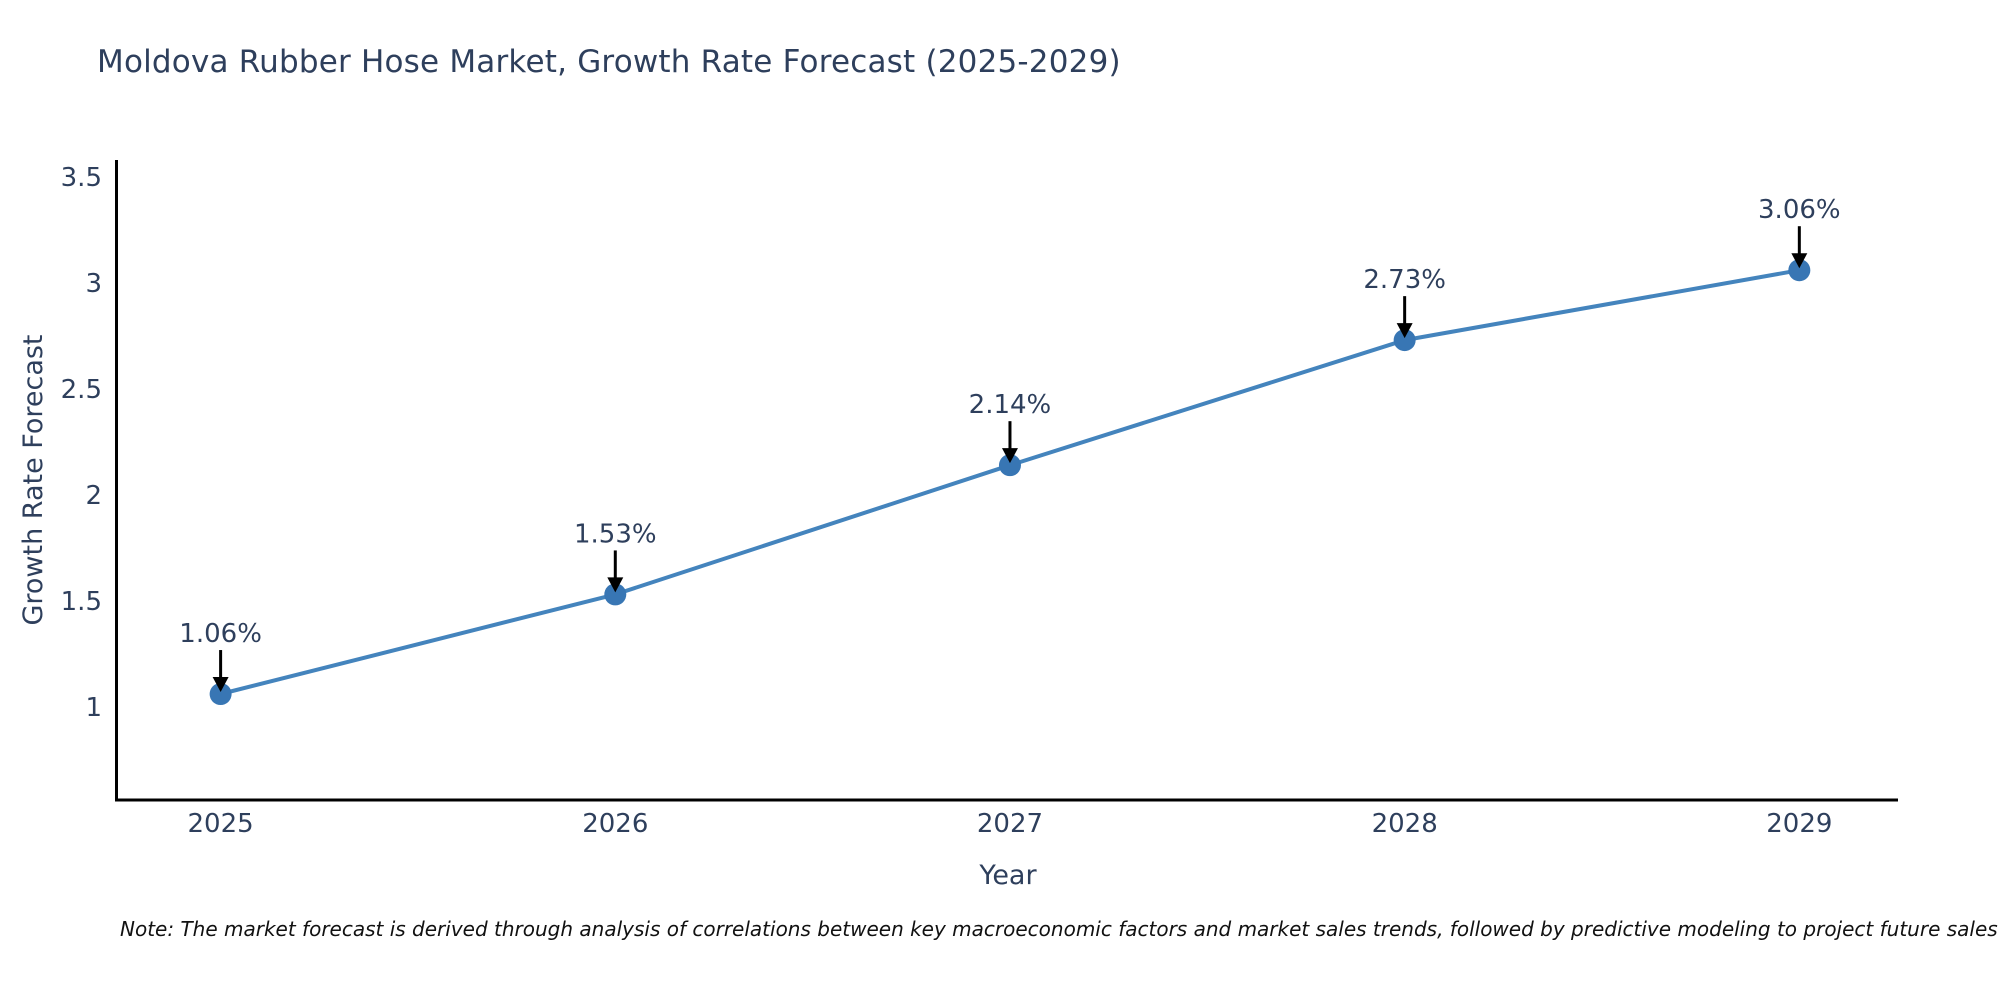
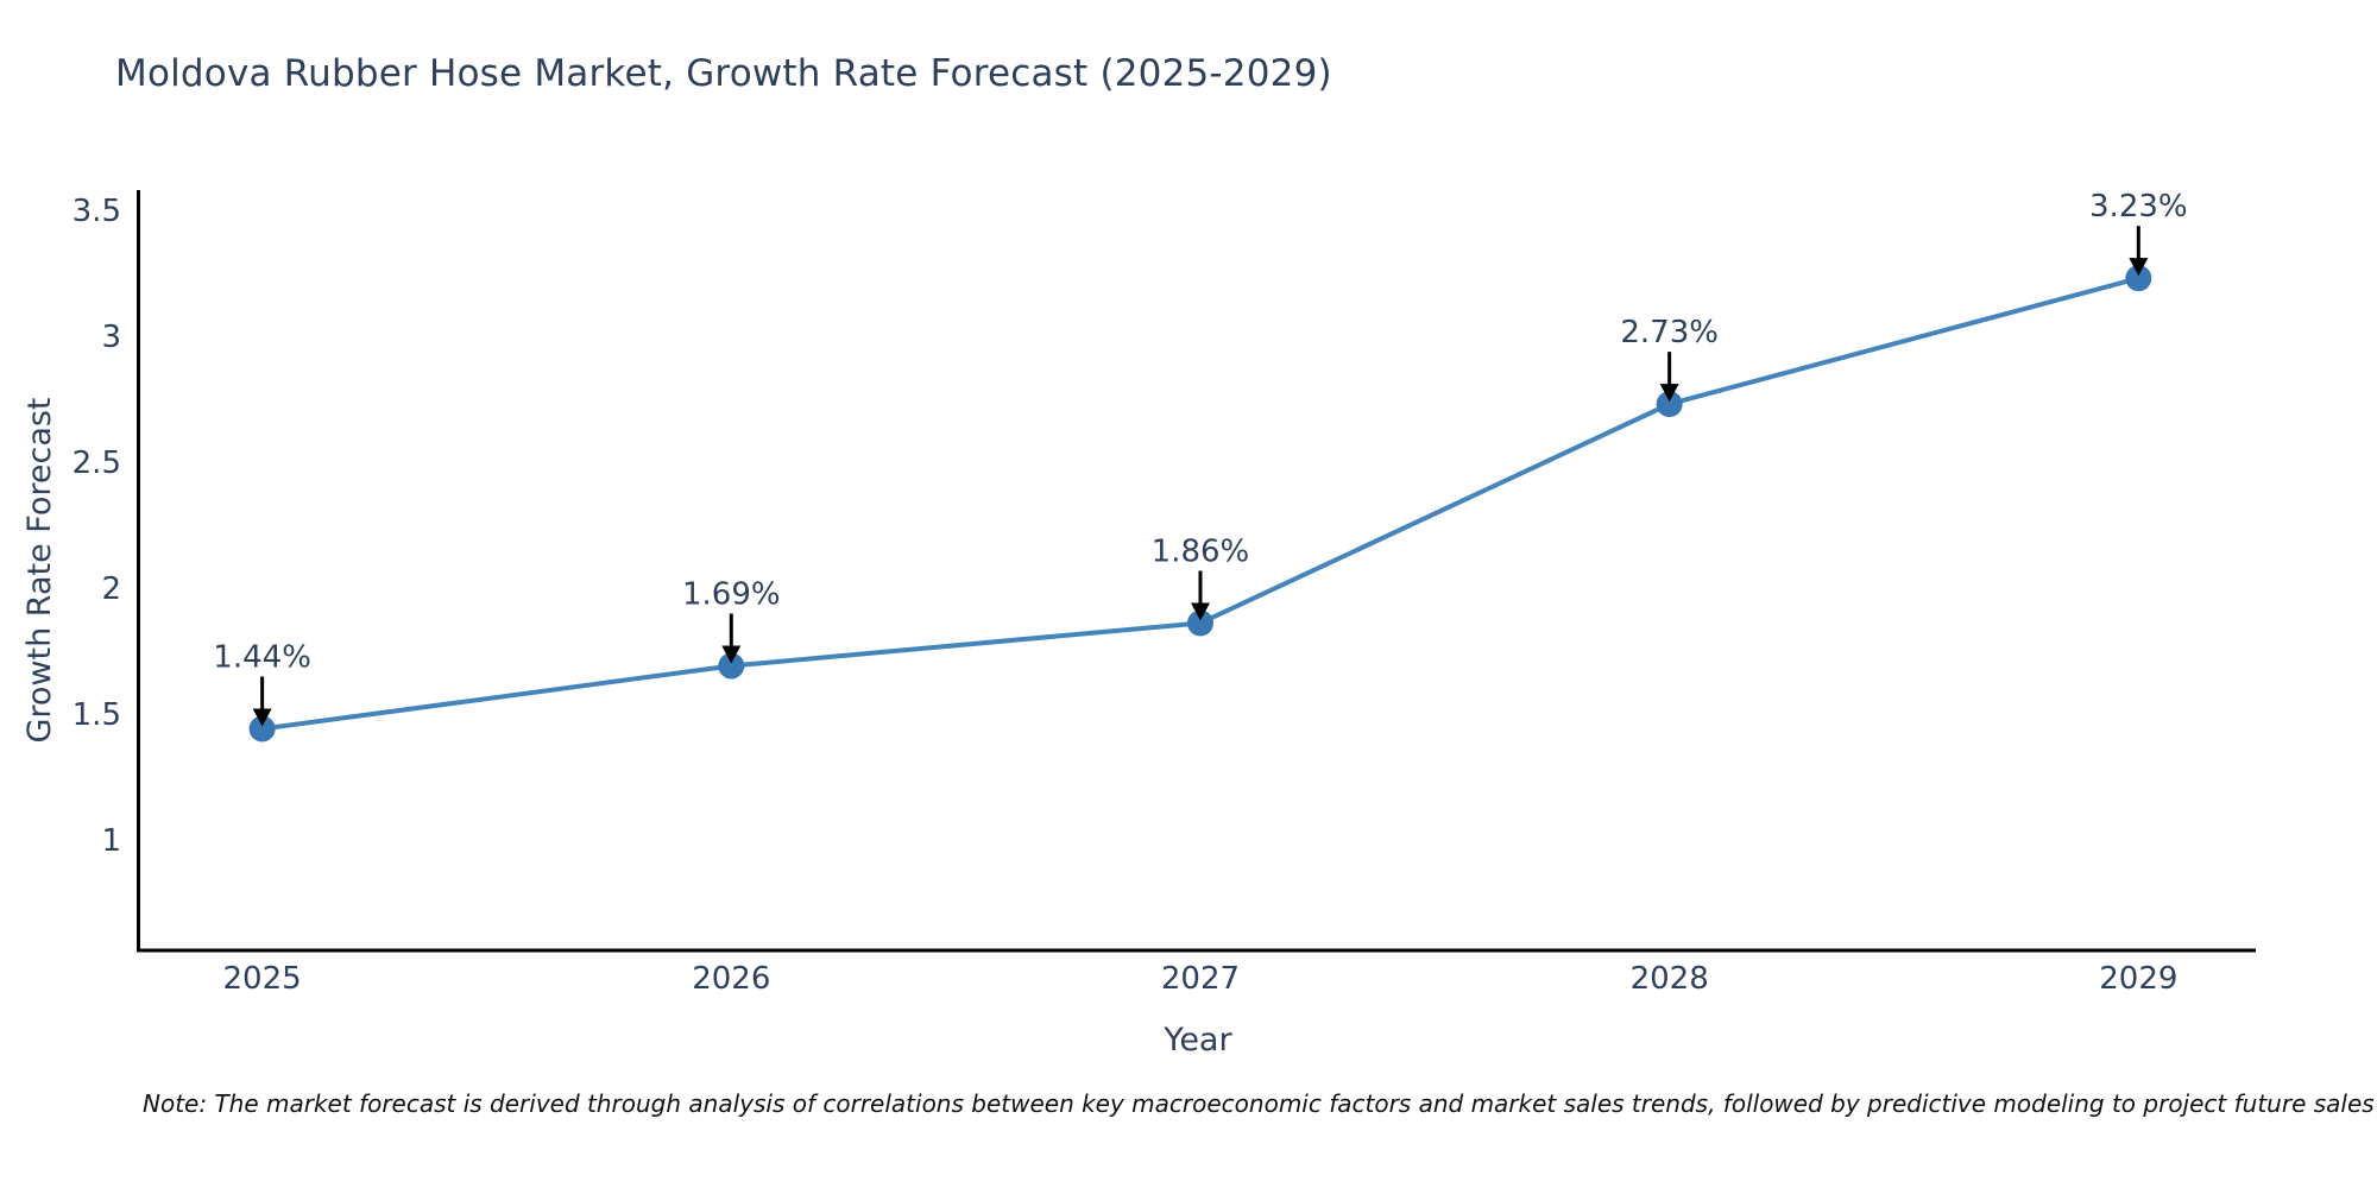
2025: 1.06% -> 1.44%
2026: 1.53% -> 1.69%
2027: 2.14% -> 1.86%
2029: 3.06% -> 3.23%
